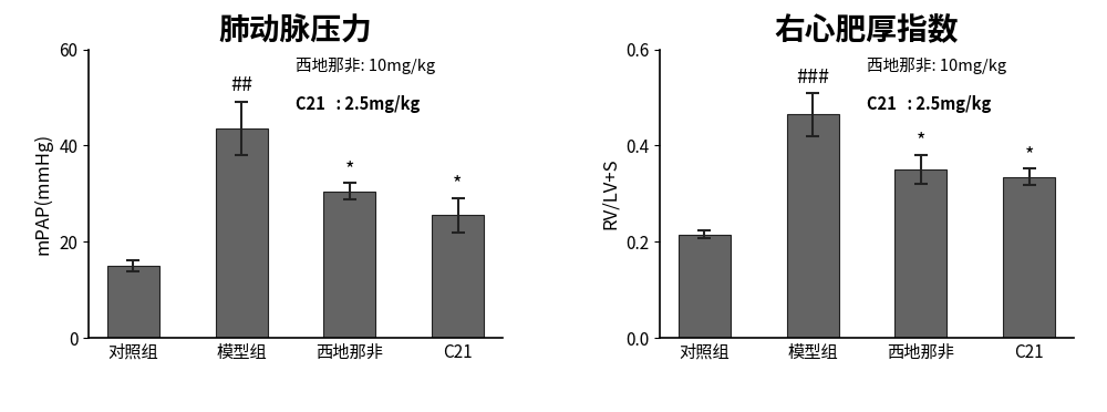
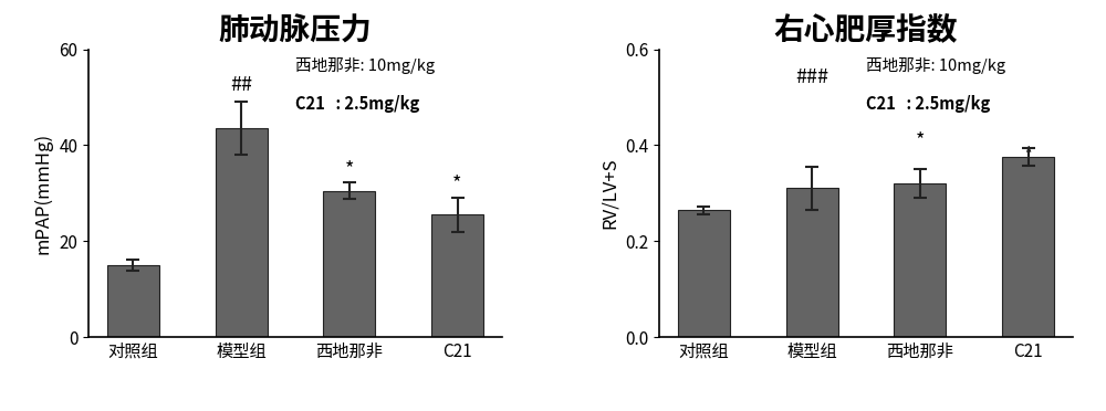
右心肥厚指数/对照组: 0.215 -> 0.265
右心肥厚指数/模型组: 0.465 -> 0.310
右心肥厚指数/西地那非: 0.350 -> 0.320
右心肥厚指数/C21: 0.335 -> 0.375
